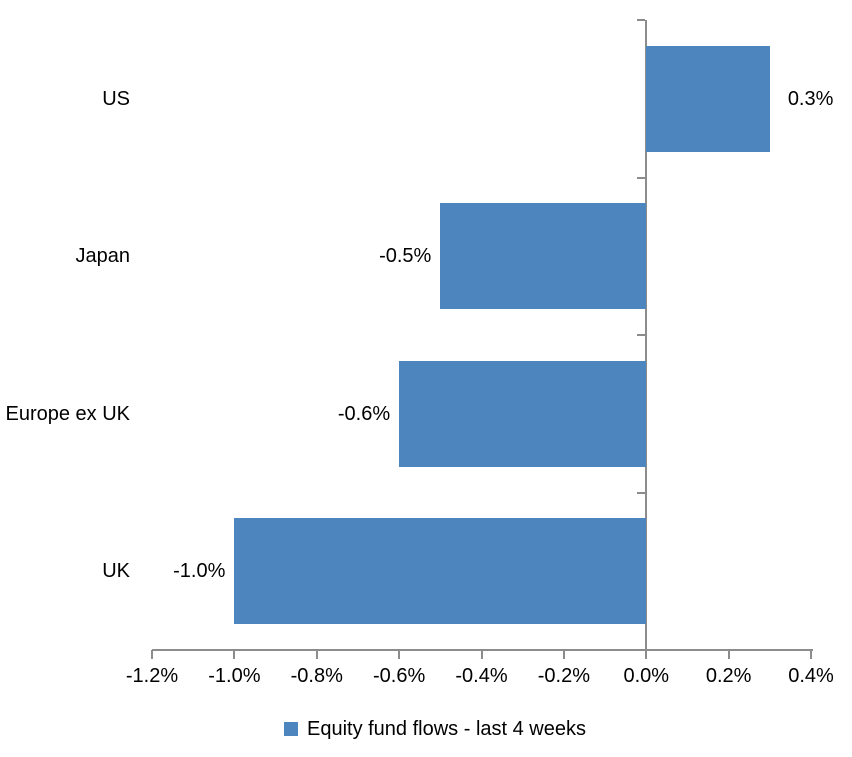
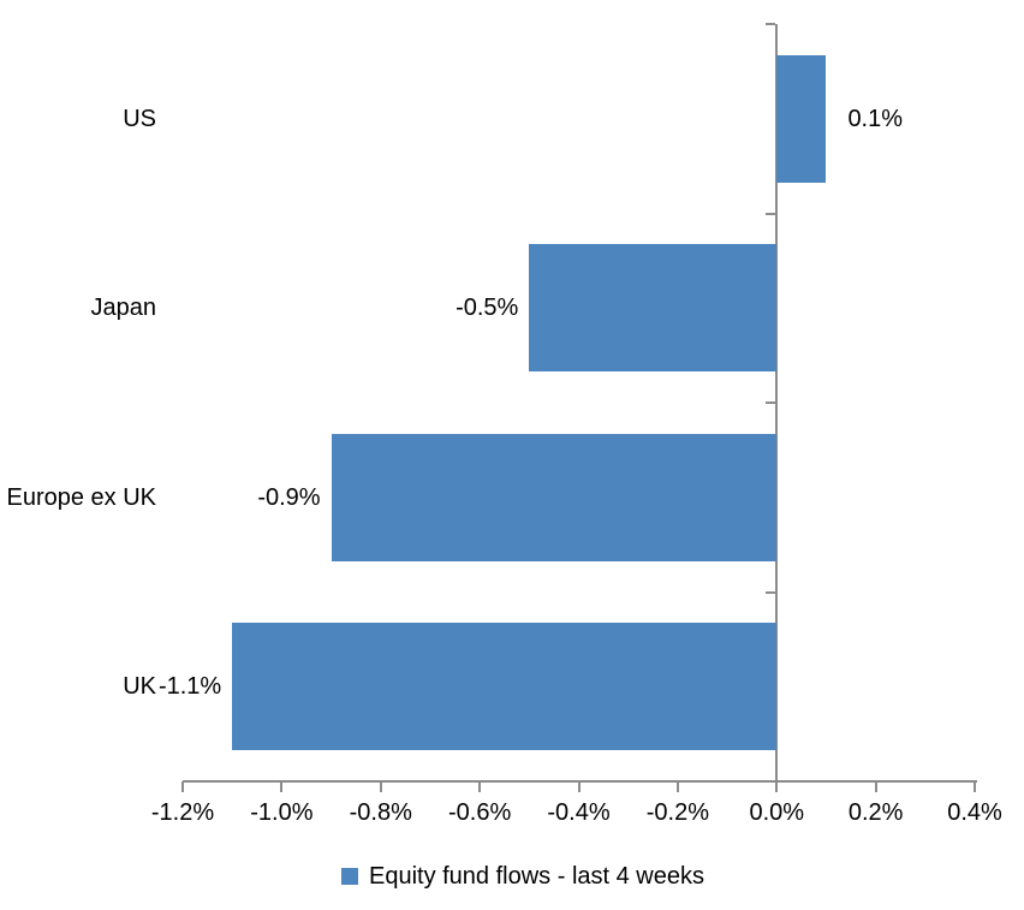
US: 0.3% -> 0.1%
Europe ex UK: -0.6% -> -0.9%
UK: -1.0% -> -1.1%
